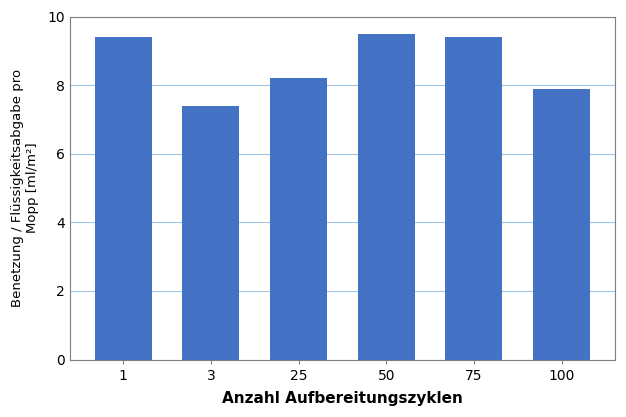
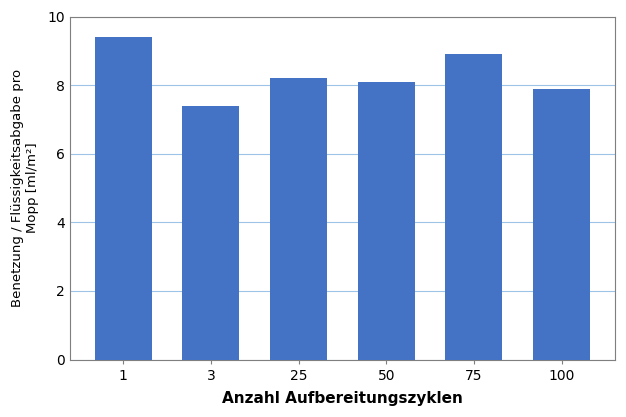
50: 9.5 -> 8.1
75: 9.4 -> 8.9
